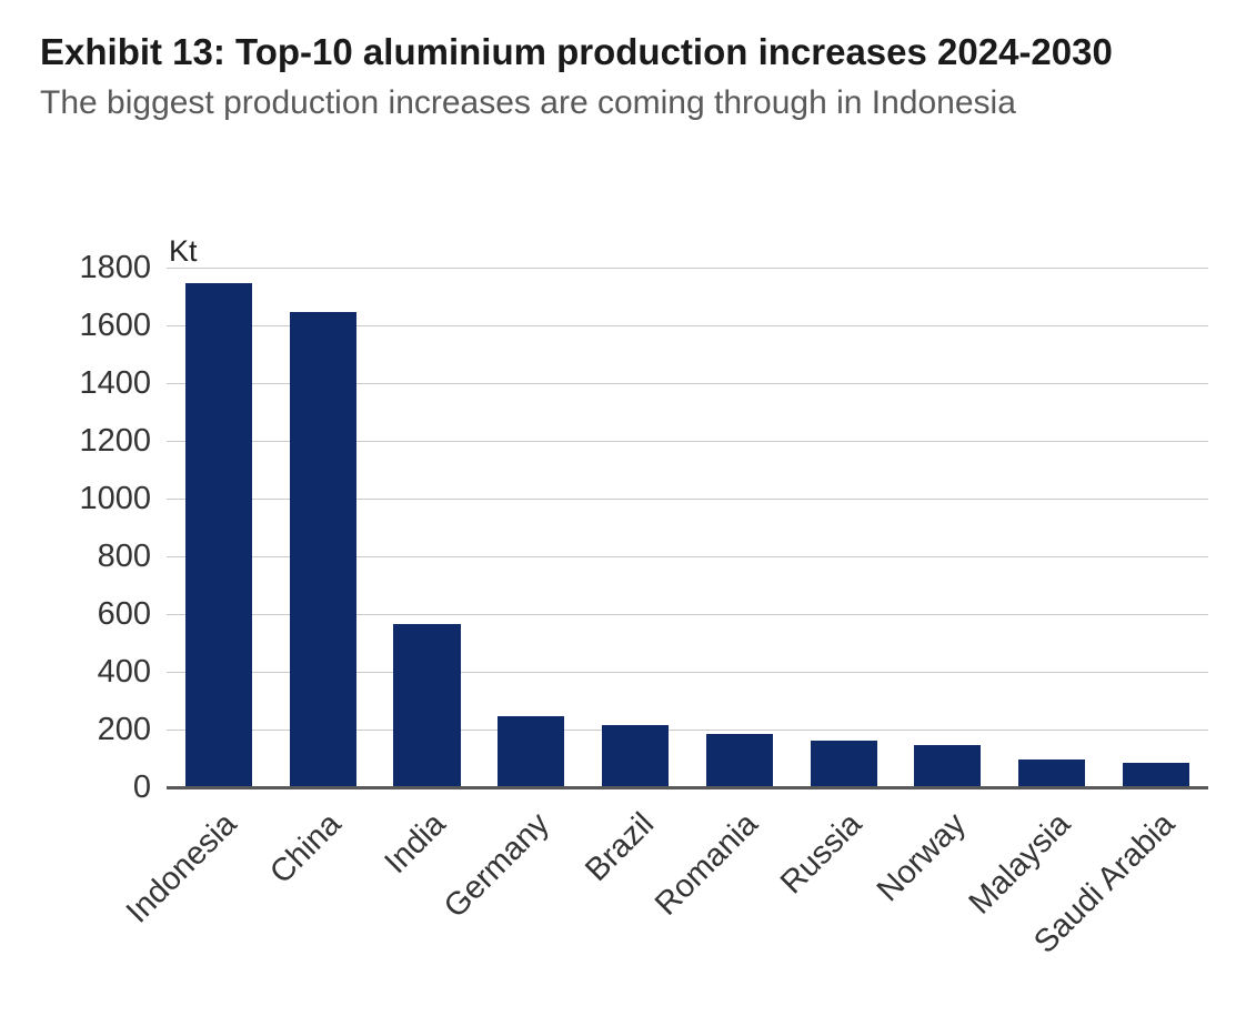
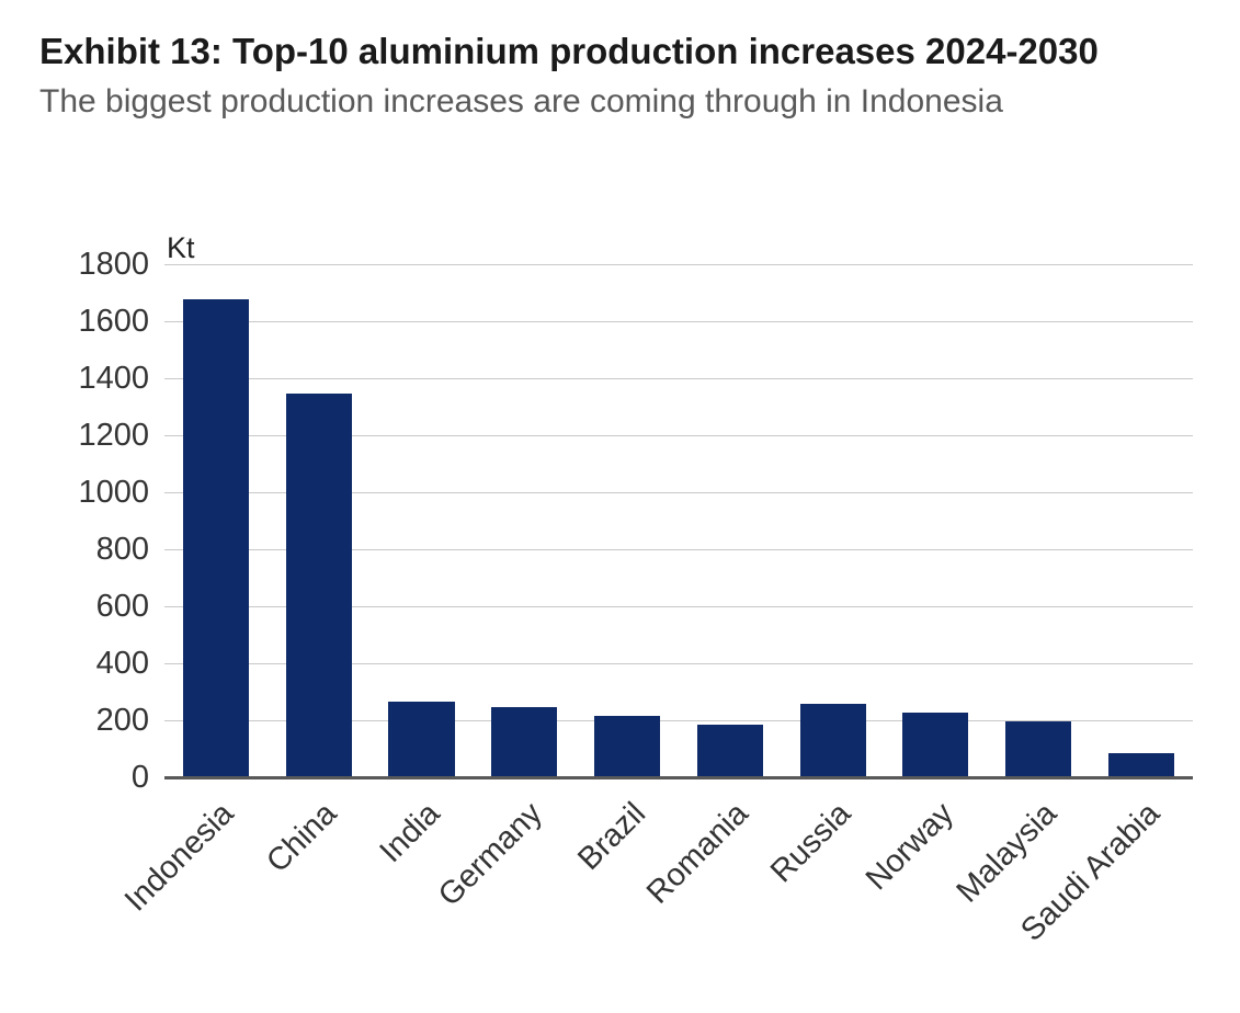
Indonesia: 1750 -> 1680
China: 1650 -> 1350
India: 570 -> 270
Russia: 160 -> 260
Norway: 150 -> 230
Malaysia: 100 -> 200
